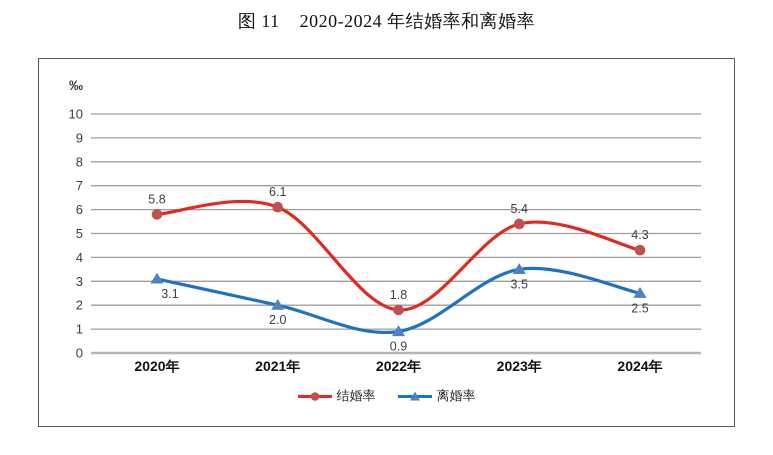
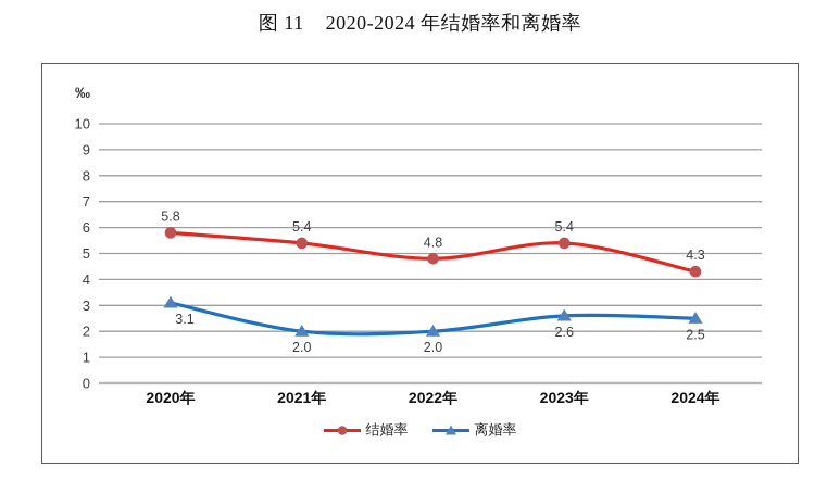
结婚率/2021年: 6.1 -> 5.4
结婚率/2022年: 1.8 -> 4.8
离婚率/2022年: 0.9 -> 2.0
离婚率/2023年: 3.5 -> 2.6
